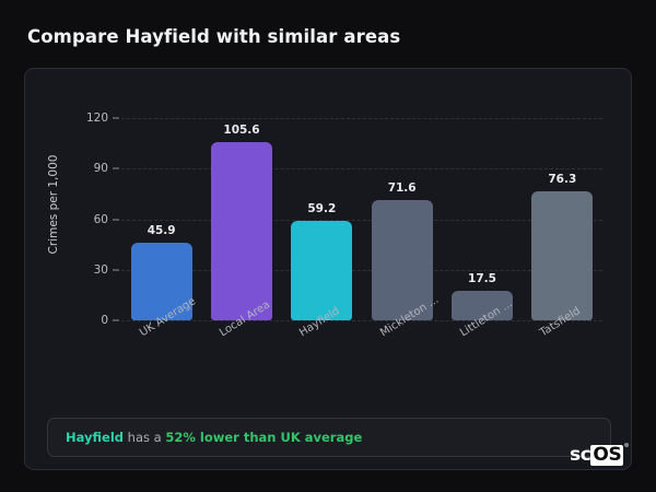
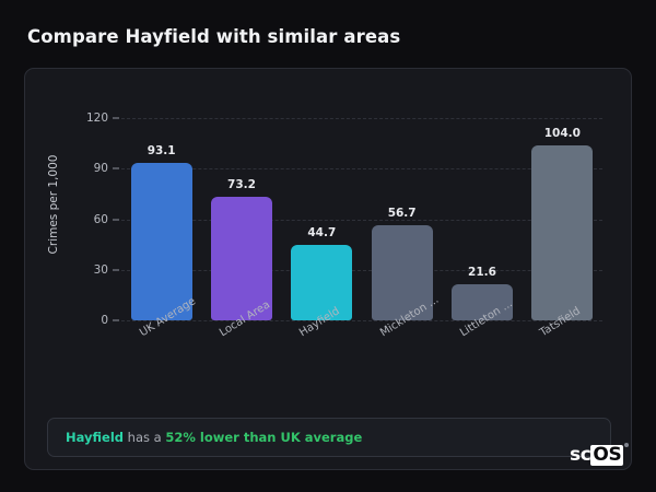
UK Average: 45.9 -> 93.1
Local Area: 105.6 -> 73.2
Hayfield: 59.2 -> 44.7
Mickleton ...: 71.6 -> 56.7
Littleton ...: 17.5 -> 21.6
Tatsfield: 76.3 -> 104.0
